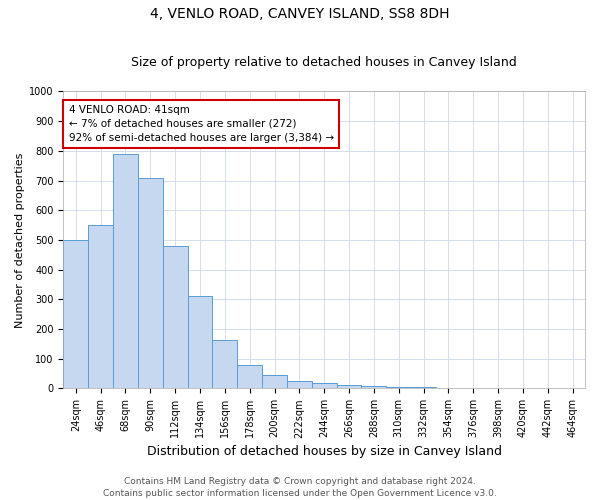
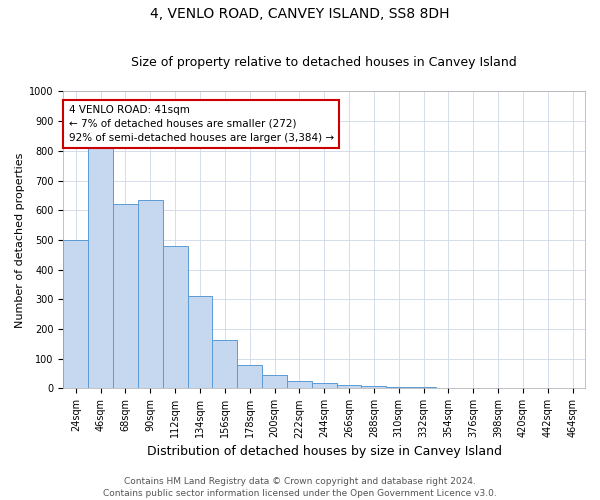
46sqm: 550 -> 810
68sqm: 790 -> 620
90sqm: 710 -> 635
